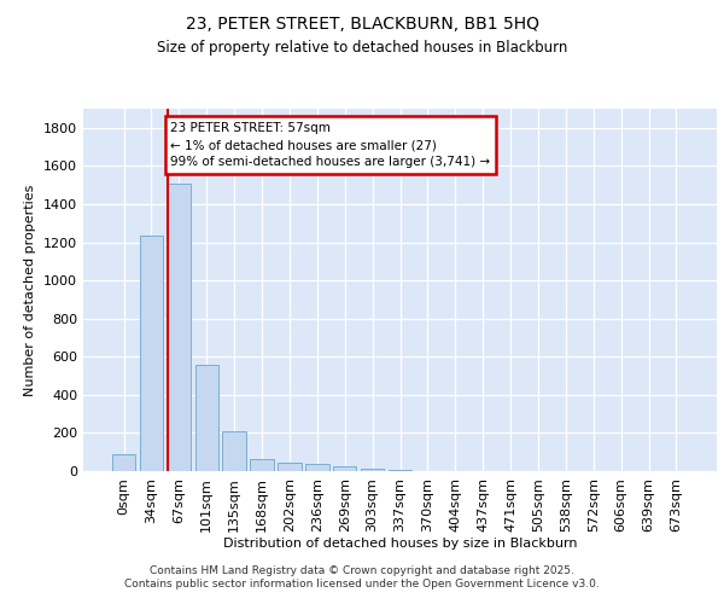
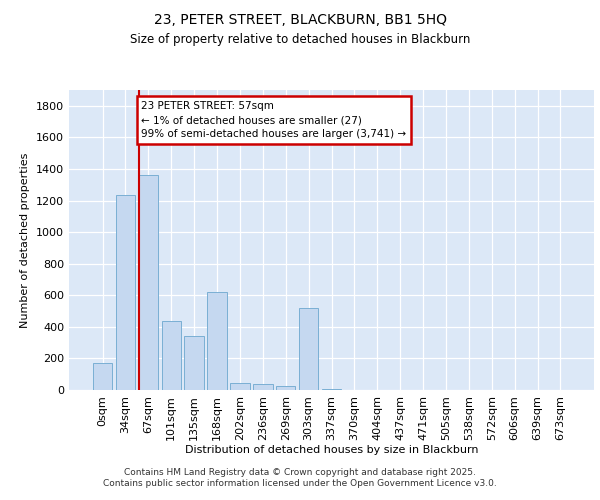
0sqm: 90 -> 170
67sqm: 1510 -> 1360
101sqm: 560 -> 440
135sqm: 210 -> 340
168sqm: 60 -> 620
303sqm: 10 -> 520
